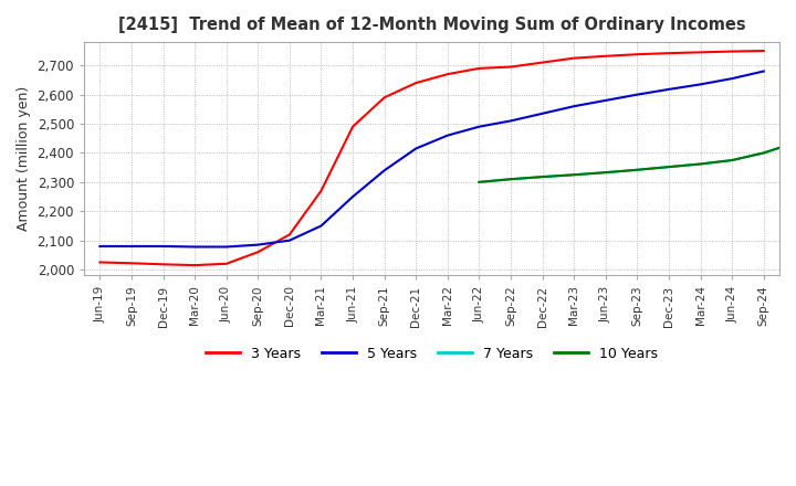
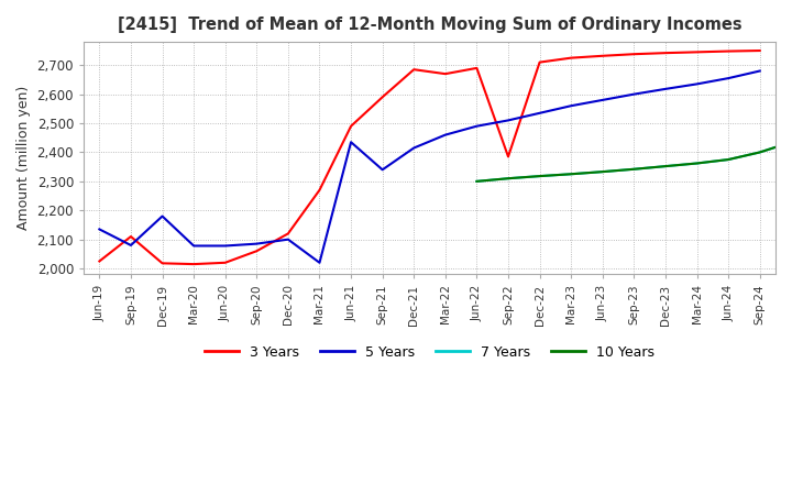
5 Years/Jun-19: 2,080 -> 2,135
3 Years/Sep-19: 2,022 -> 2,110
5 Years/Dec-19: 2,080 -> 2,180
5 Years/Mar-21: 2,150 -> 2,020
5 Years/Jun-21: 2,250 -> 2,435
3 Years/Dec-21: 2,640 -> 2,685
3 Years/Sep-22: 2,695 -> 2,385
